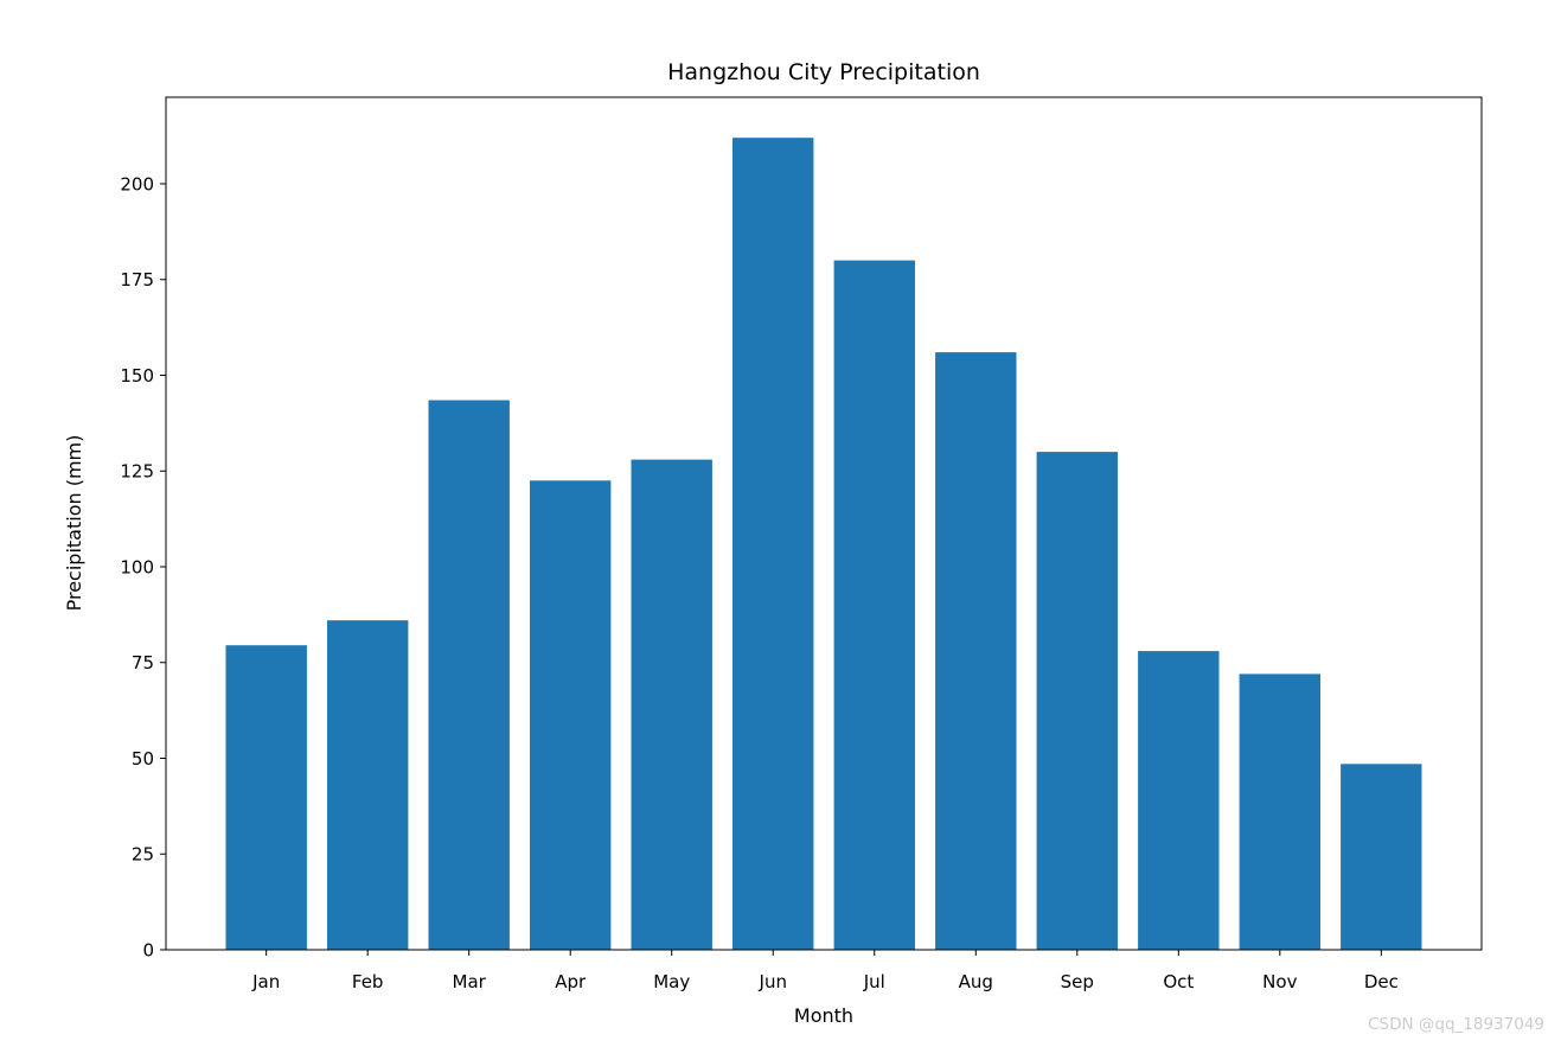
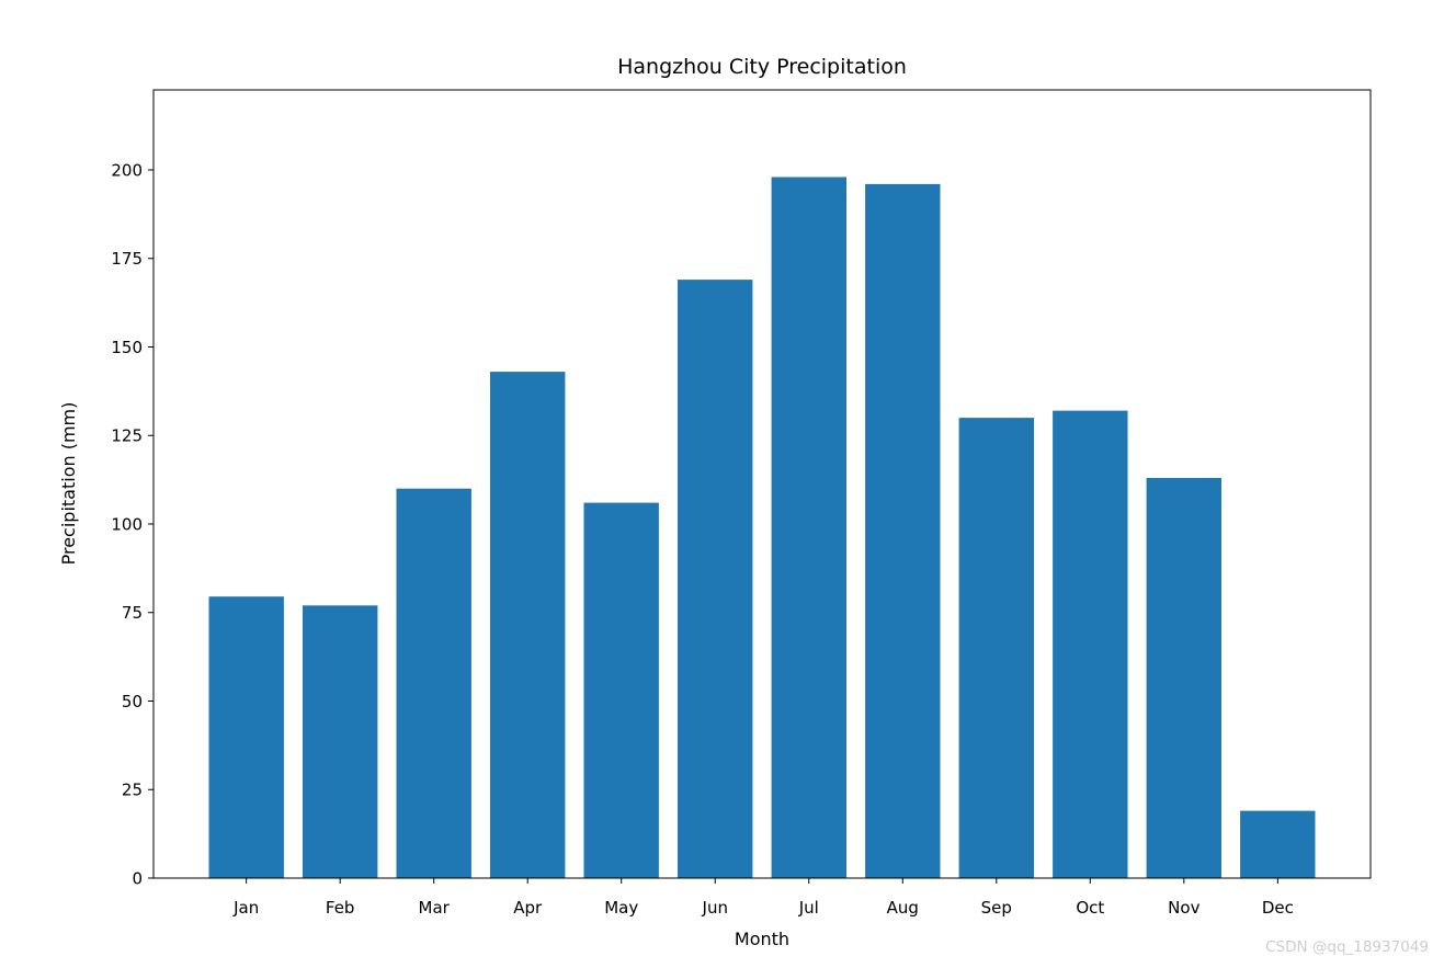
Feb: 86 -> 77
Mar: 144 -> 110
Apr: 122 -> 143
May: 128 -> 106
Jun: 212 -> 169
Jul: 180 -> 198
Aug: 156 -> 196
Oct: 78 -> 132
Nov: 72 -> 113
Dec: 48 -> 19
